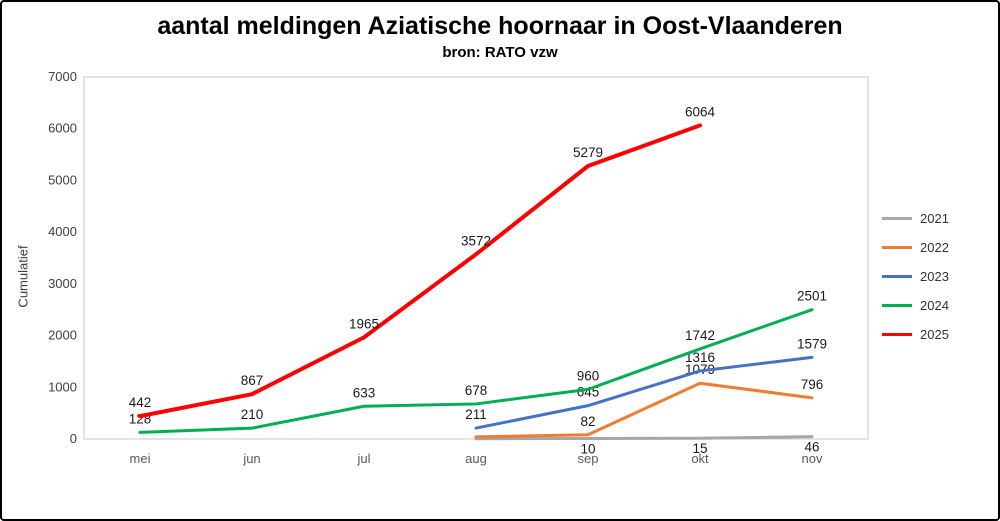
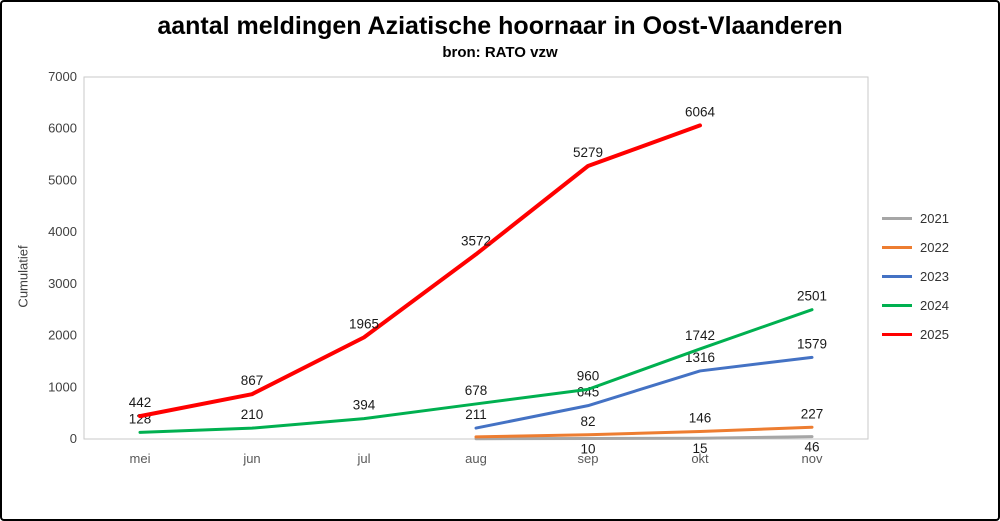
2024/jul: 633 -> 394
2022/okt: 1079 -> 146
2022/nov: 796 -> 227
